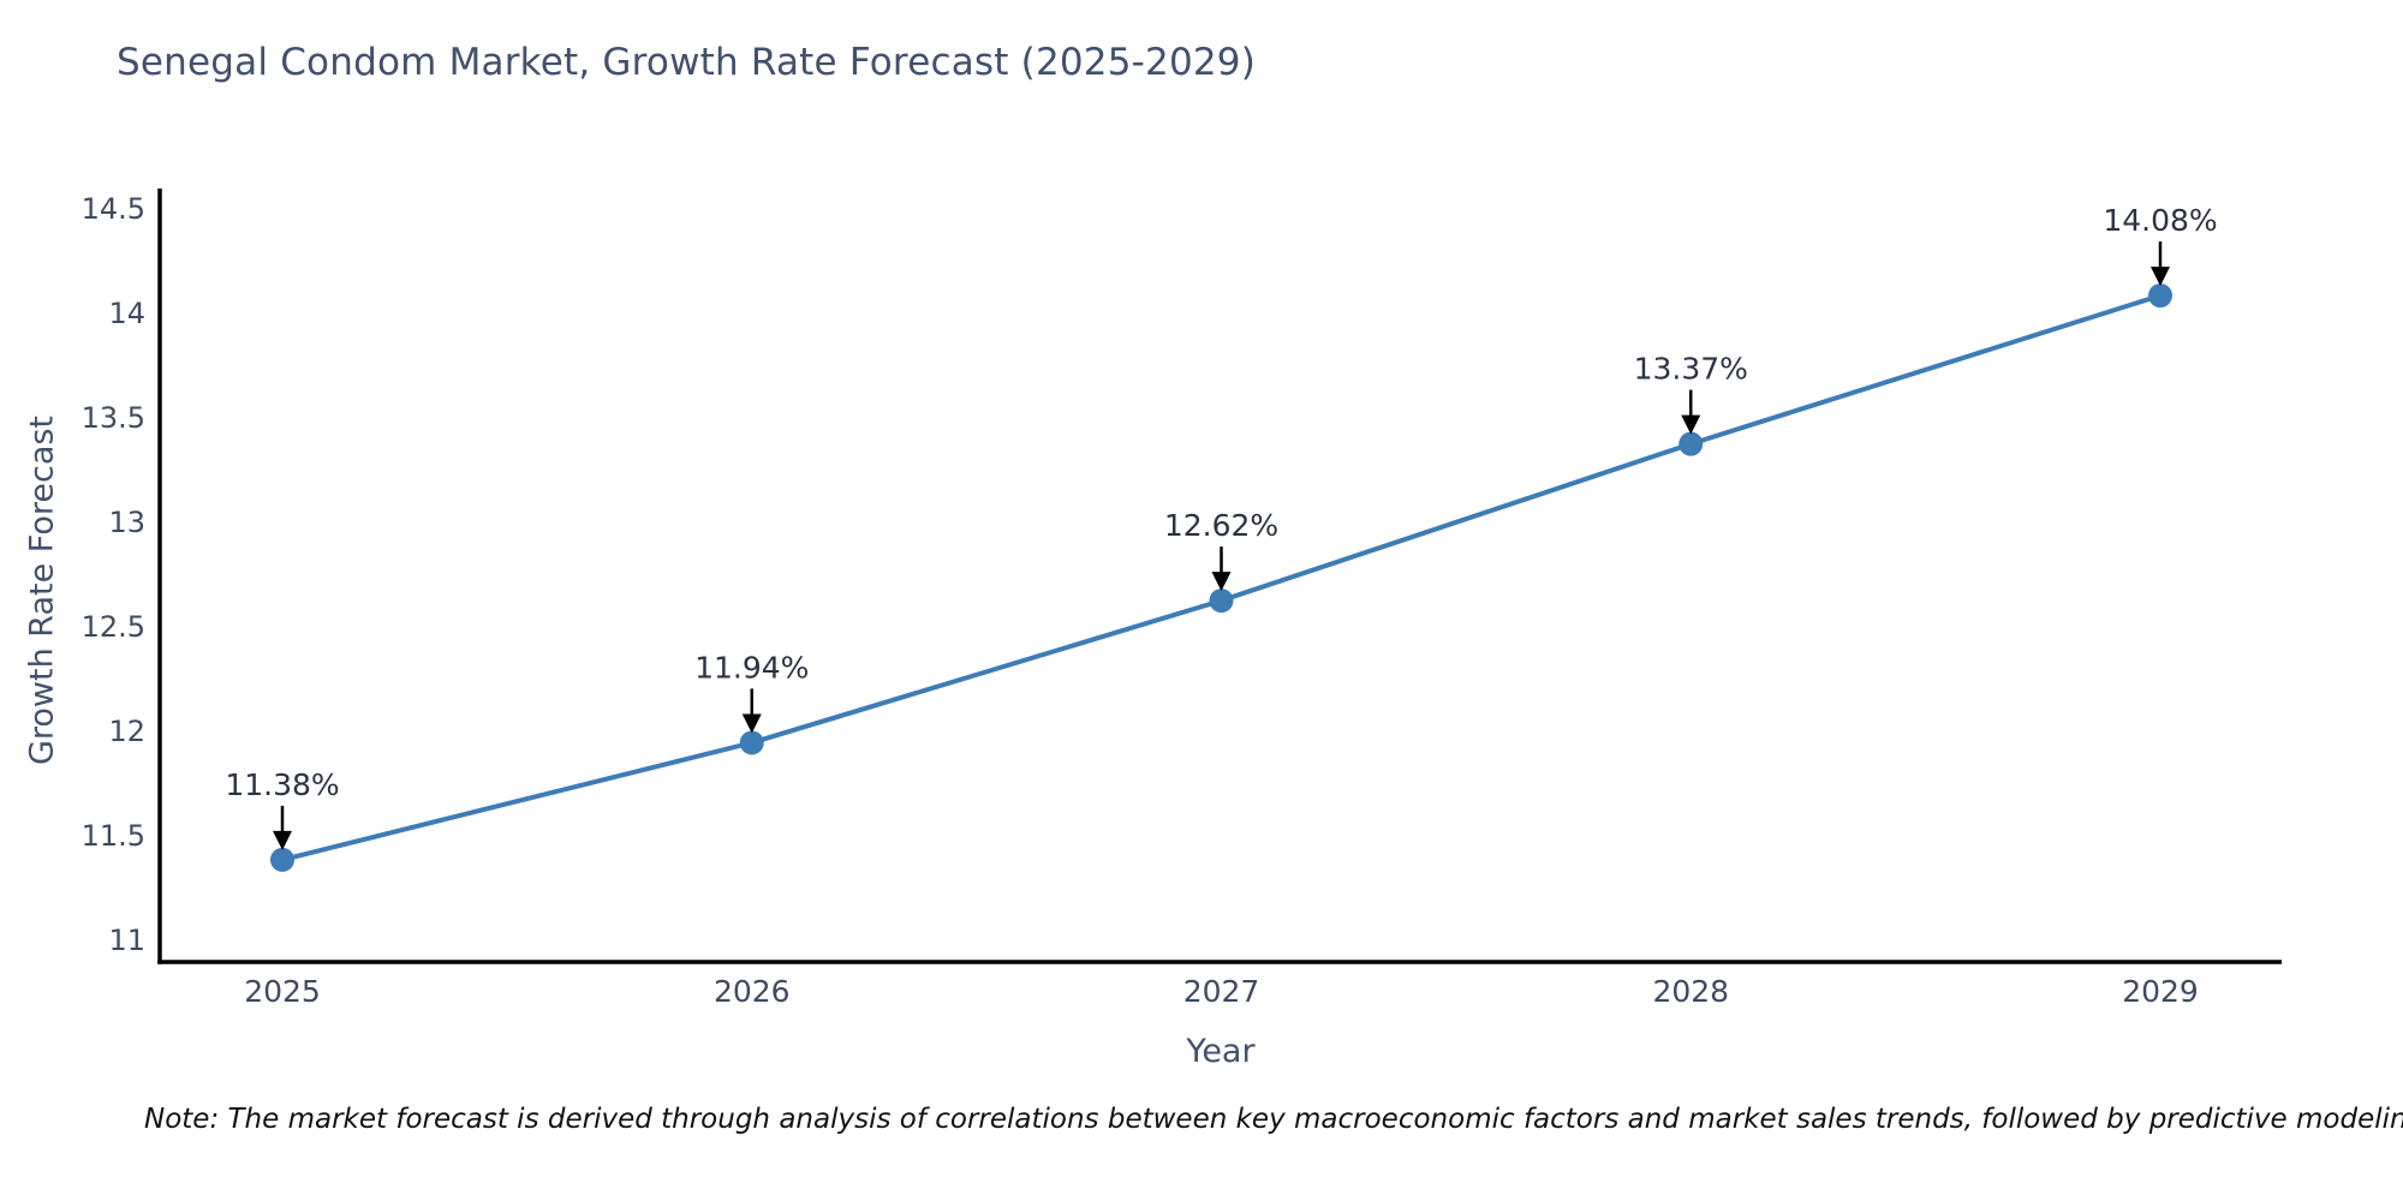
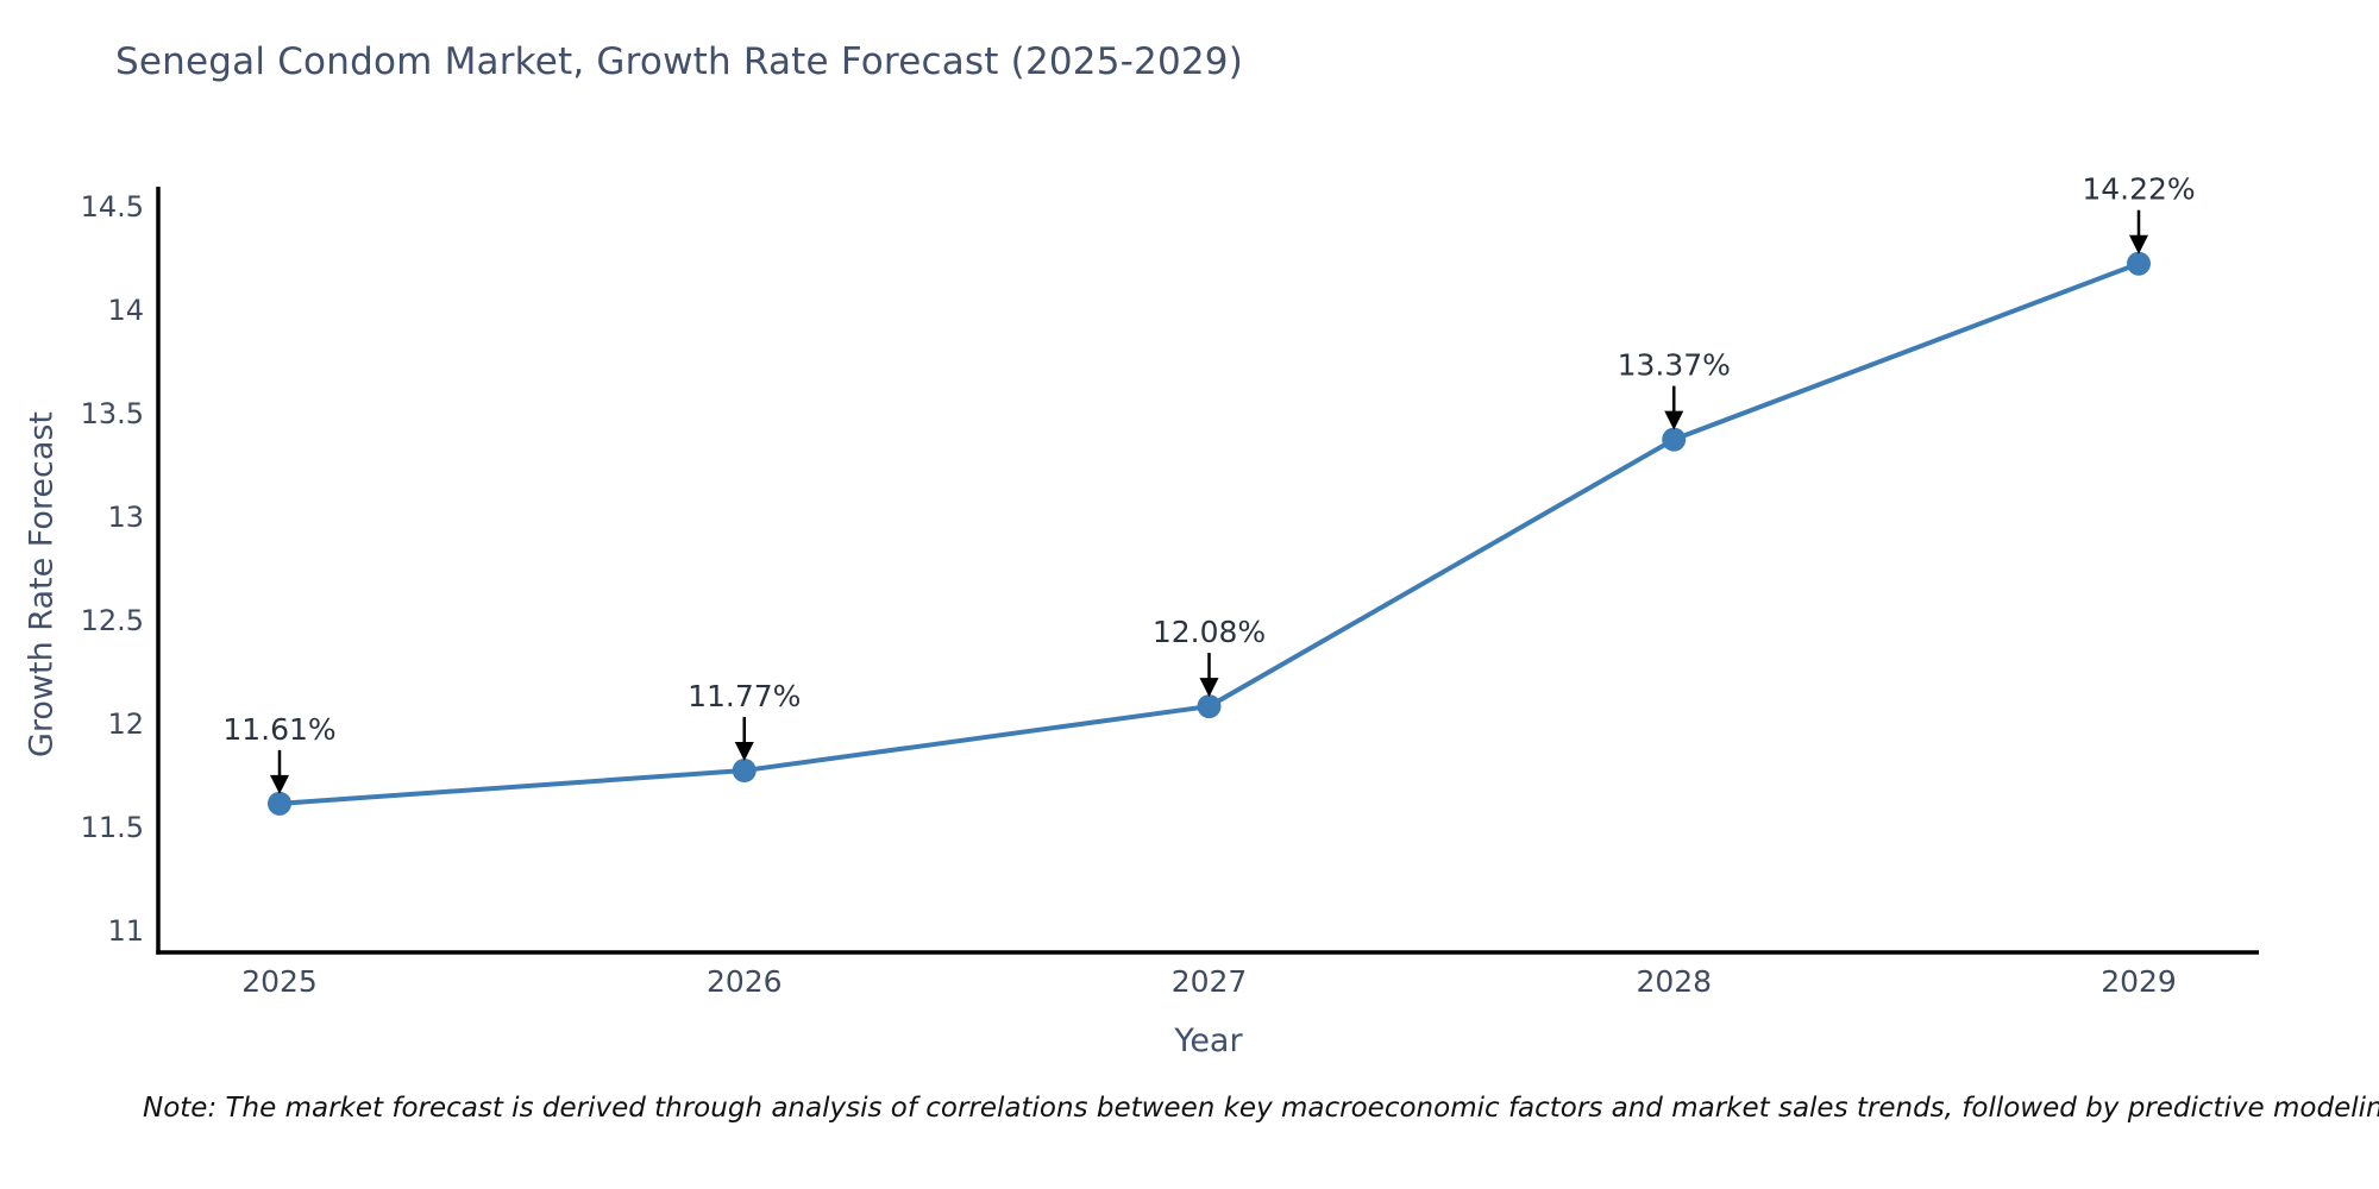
2025: 11.38% -> 11.61%
2026: 11.94% -> 11.77%
2027: 12.62% -> 12.08%
2029: 14.08% -> 14.22%
